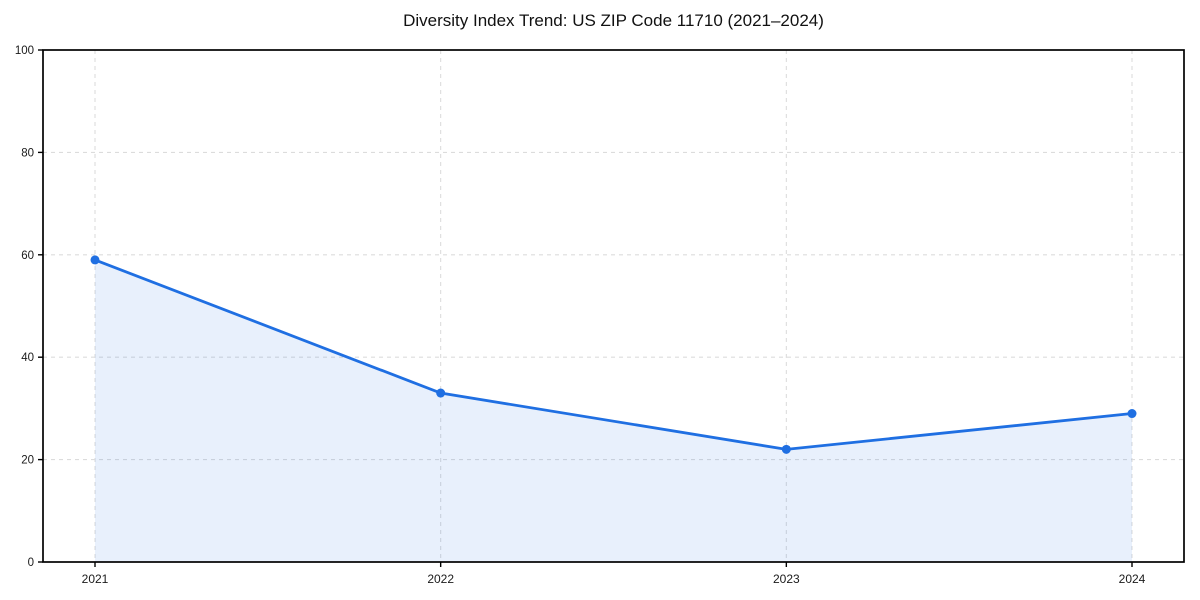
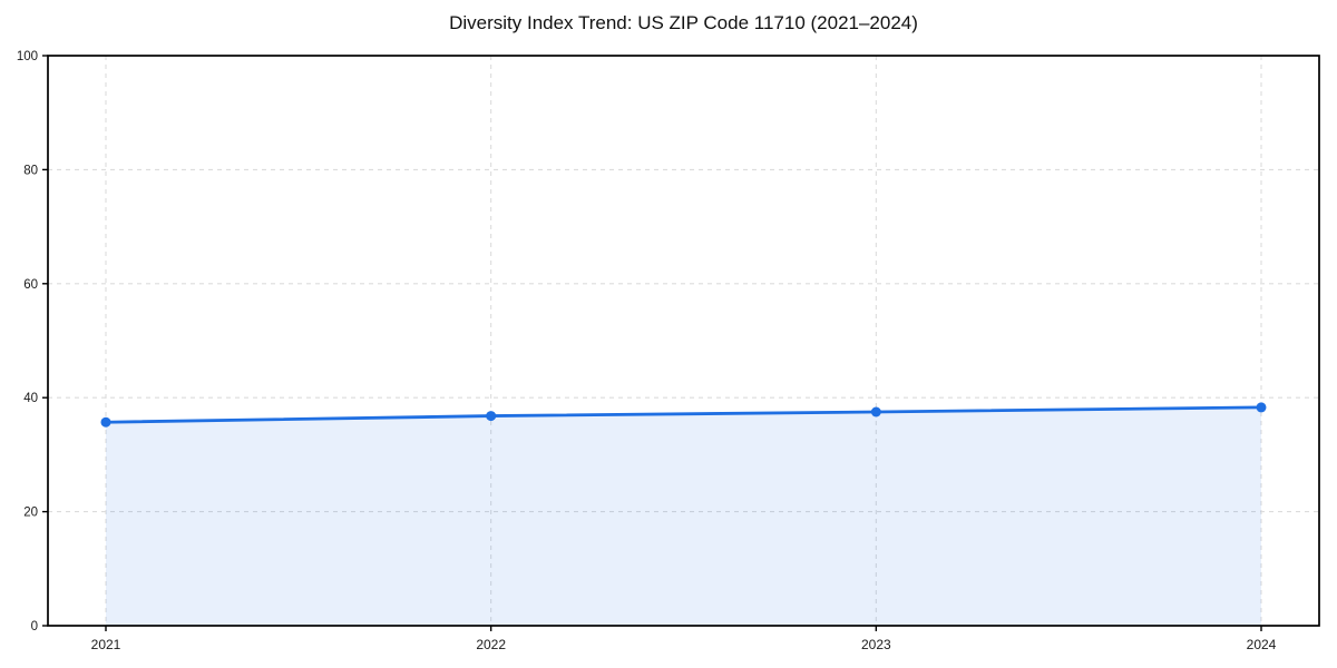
2021: 59 -> 36
2022: 33 -> 37
2023: 22 -> 38
2024: 29 -> 38
